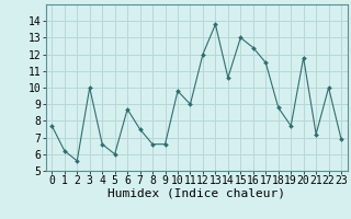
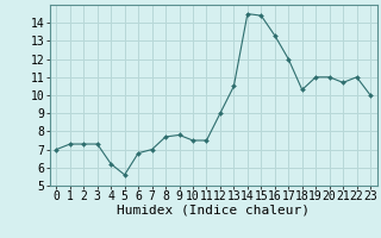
0: 7.7 -> 7.0
1: 6.2 -> 7.3
2: 5.6 -> 7.3
3: 10.0 -> 7.3
4: 6.6 -> 6.2
5: 6.0 -> 5.6
6: 8.7 -> 6.8
7: 7.5 -> 7.0
8: 6.6 -> 7.7
9: 6.6 -> 7.8
10: 9.8 -> 7.5
11: 9.0 -> 7.5
12: 12.0 -> 9.0
13: 13.8 -> 10.5
14: 10.6 -> 14.5
15: 13.0 -> 14.4
16: 12.4 -> 13.3
17: 11.5 -> 12.0
18: 8.8 -> 10.3
19: 7.7 -> 11.0
20: 11.8 -> 11.0
21: 7.2 -> 10.7
22: 10.0 -> 11.0
23: 6.9 -> 10.0
